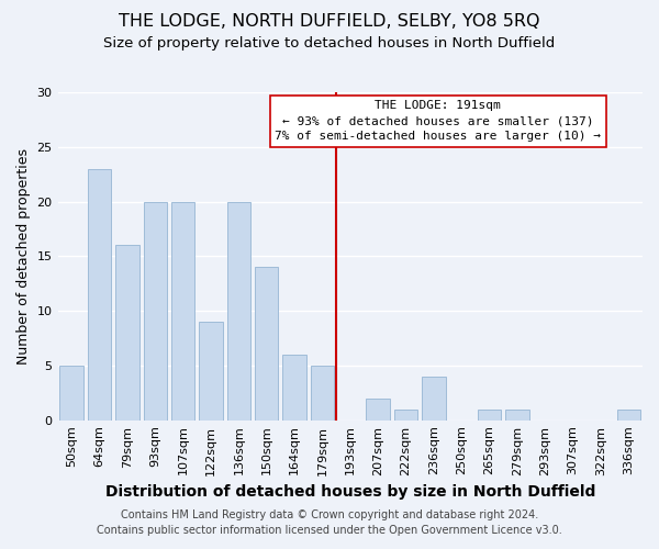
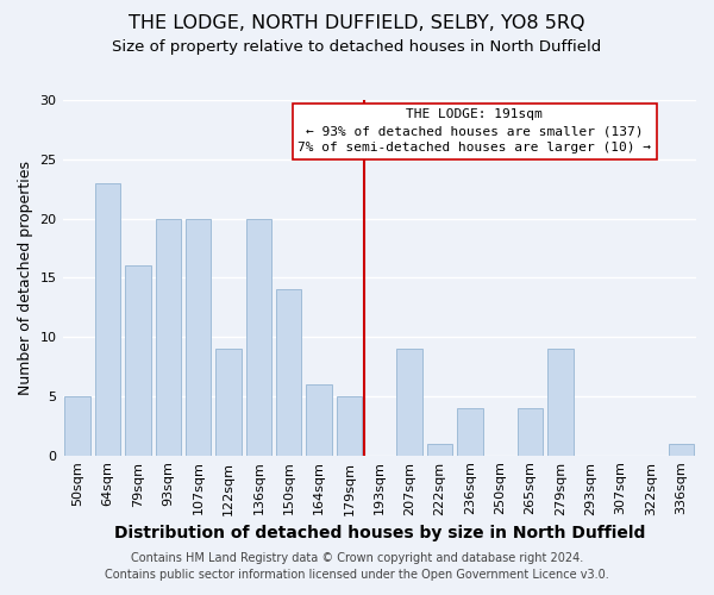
207sqm: 2 -> 9
265sqm: 1 -> 4
279sqm: 1 -> 9
